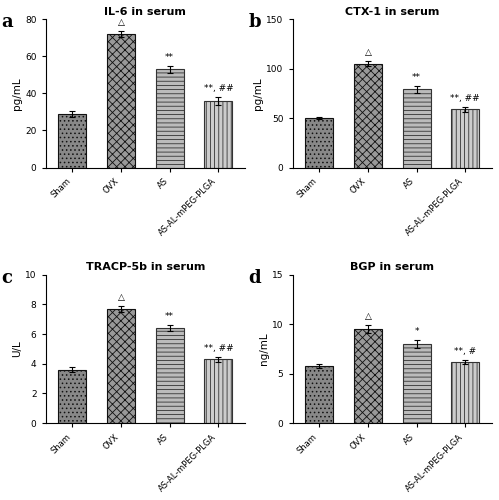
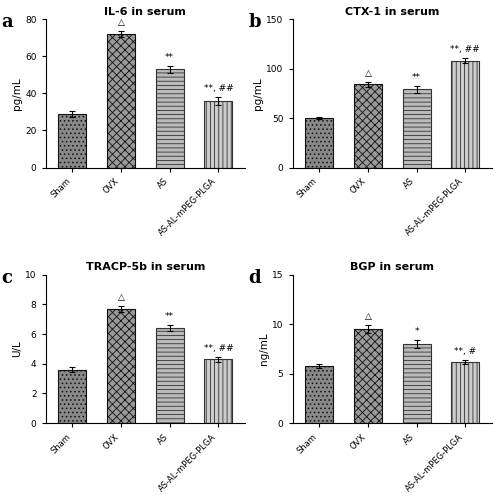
CTX-1 in serum/OVX: 105 -> 84
CTX-1 in serum/AS-AL-mPEG-PLGA: 59 -> 108
